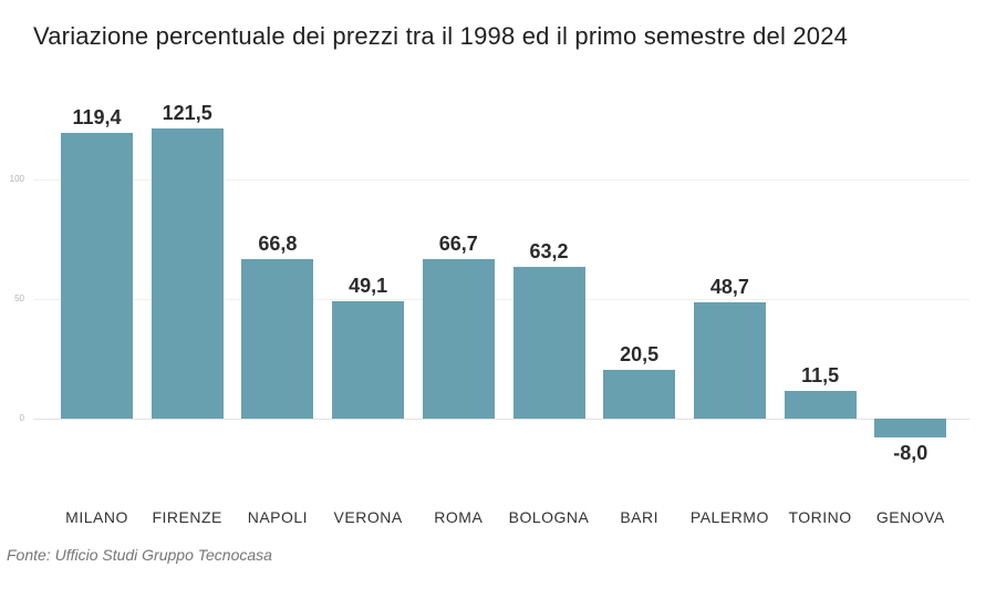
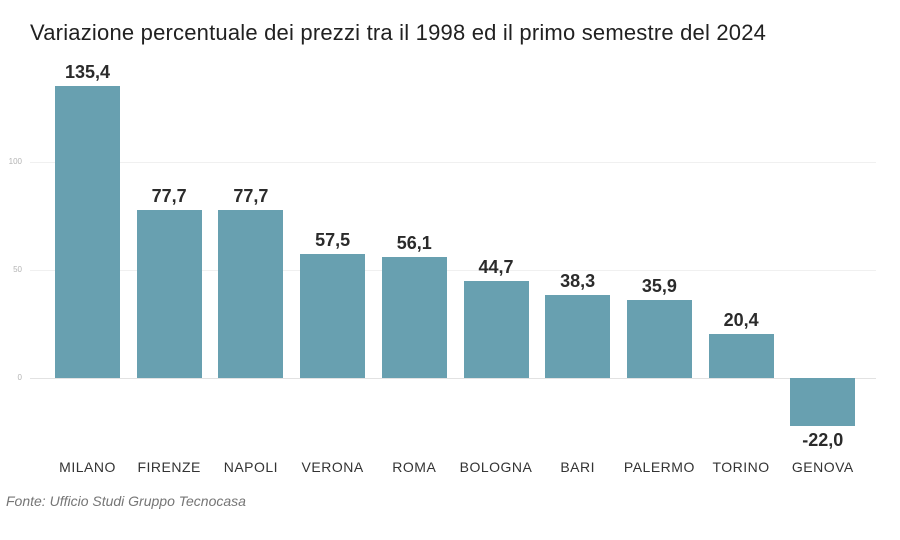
MILANO: 119,4 -> 135,4
FIRENZE: 121,5 -> 77,7
NAPOLI: 66,8 -> 77,7
VERONA: 49,1 -> 57,5
ROMA: 66,7 -> 56,1
BOLOGNA: 63,2 -> 44,7
BARI: 20,5 -> 38,3
PALERMO: 48,7 -> 35,9
TORINO: 11,5 -> 20,4
GENOVA: -8,0 -> -22,0
